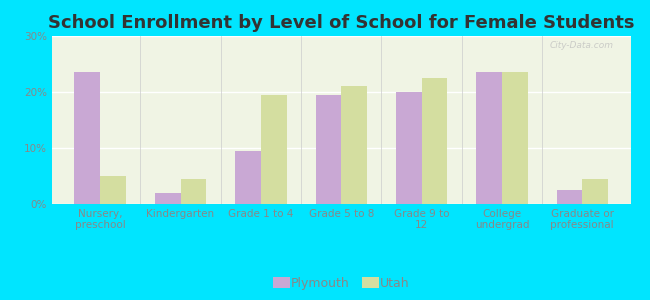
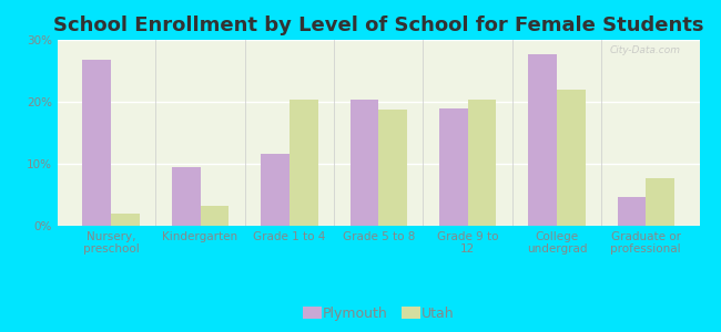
Plymouth/Nursery, preschool: 23.5% -> 26.8%
Utah/Nursery, preschool: 5.0% -> 2.0%
Plymouth/Kindergarten: 2.0% -> 9.4%
Utah/Kindergarten: 4.5% -> 3.2%
Plymouth/Grade 1 to 4: 9.5% -> 11.6%
Utah/Grade 1 to 4: 19.5% -> 20.4%
Plymouth/Grade 5 to 8: 19.5% -> 20.4%
Utah/Grade 5 to 8: 21.0% -> 18.8%
Plymouth/Grade 9 to 12: 20.0% -> 19.0%
Utah/Grade 9 to 12: 22.5% -> 20.4%
Plymouth/College undergrad: 23.5% -> 27.6%
Utah/College undergrad: 23.5% -> 22.0%
Plymouth/Graduate or professional: 2.5% -> 4.6%
Utah/Graduate or professional: 4.5% -> 7.6%
